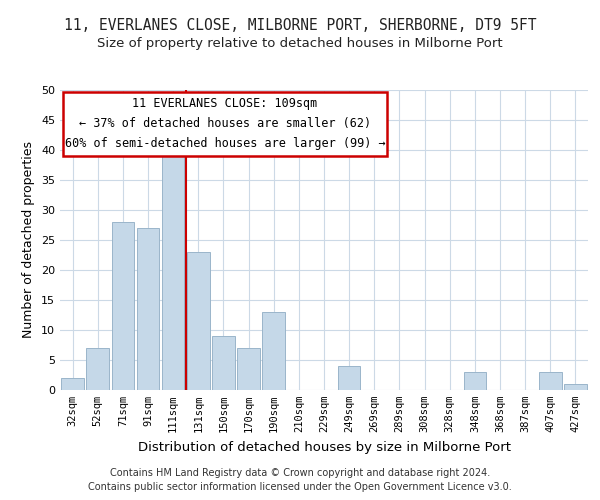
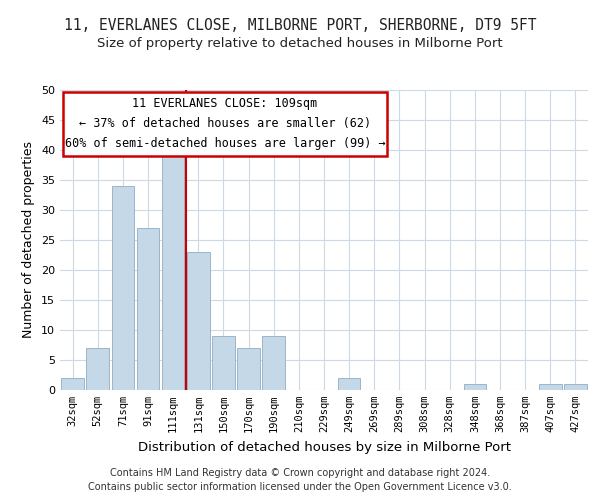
71sqm: 28 -> 34
190sqm: 13 -> 9
249sqm: 4 -> 2
348sqm: 3 -> 1
407sqm: 3 -> 1
